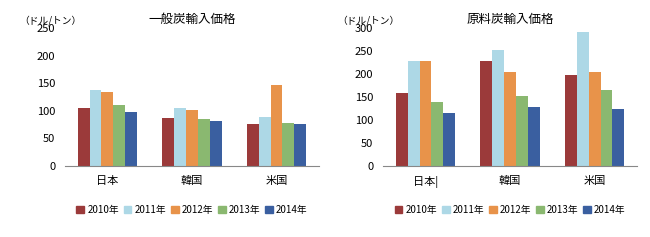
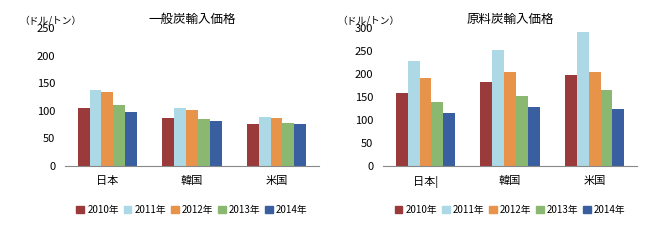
一般炭輸入価格/2012年/米国: 148 -> 88
原料炭輸入価格/2012年/日本|: 230 -> 192
原料炭輸入価格/2010年/韓国: 230 -> 183
